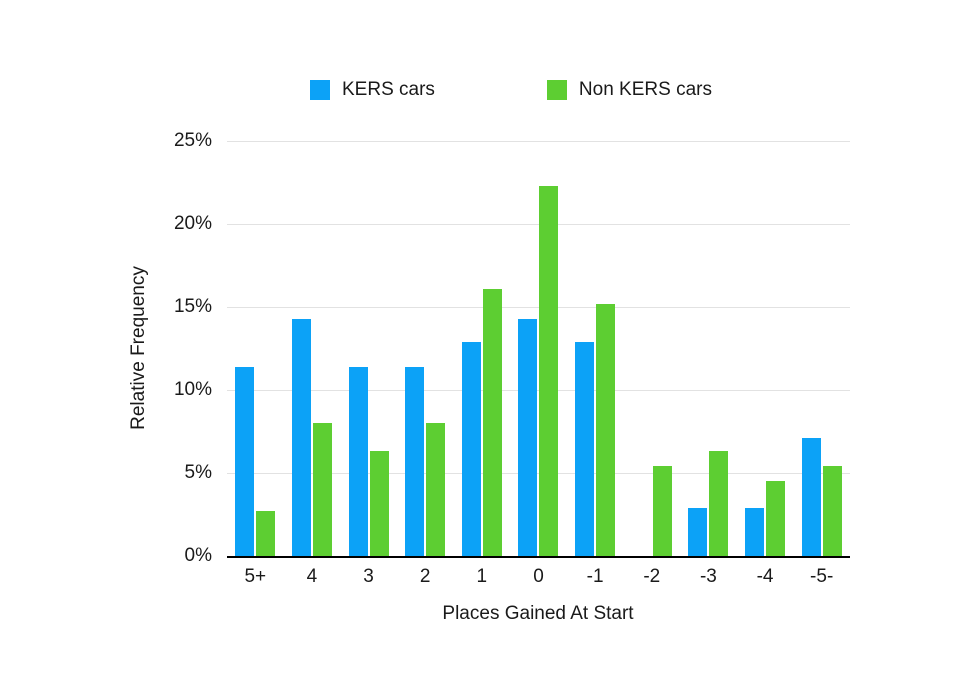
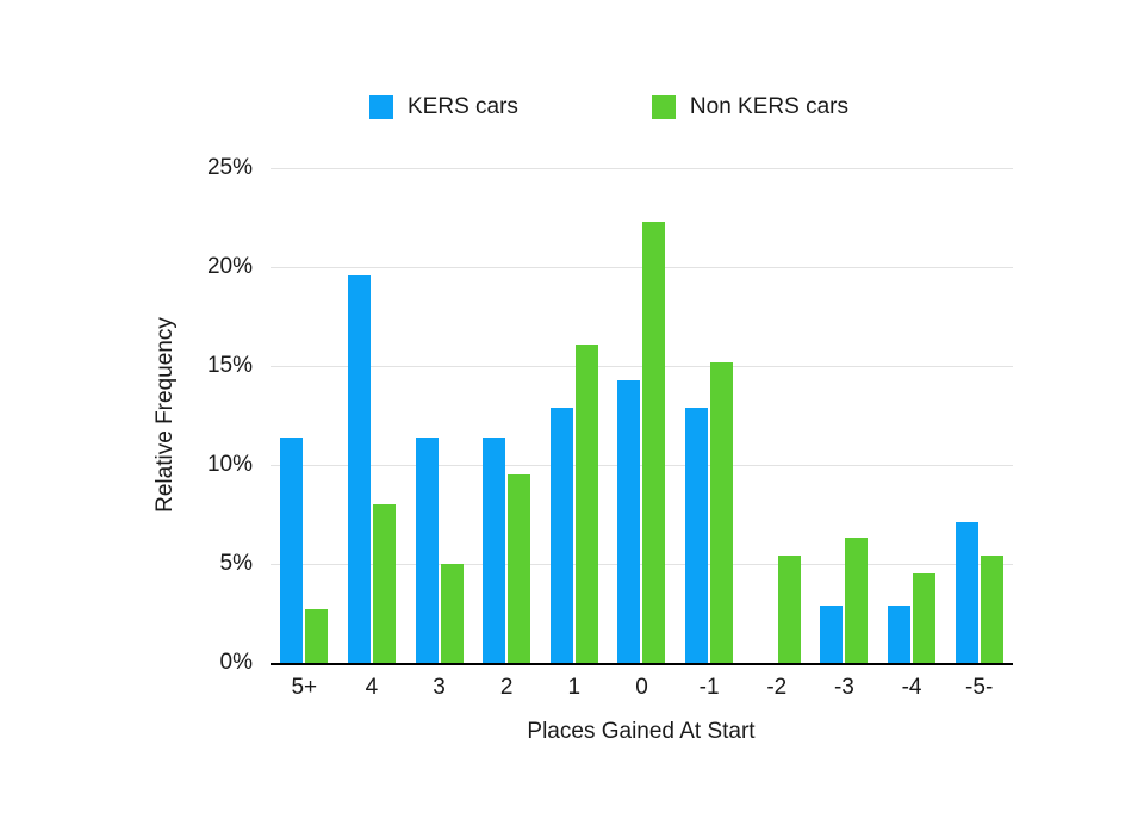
KERS cars/4: 14.3% -> 19.6%
Non KERS cars/3: 6.3% -> 5.0%
Non KERS cars/2: 8.0% -> 9.5%
